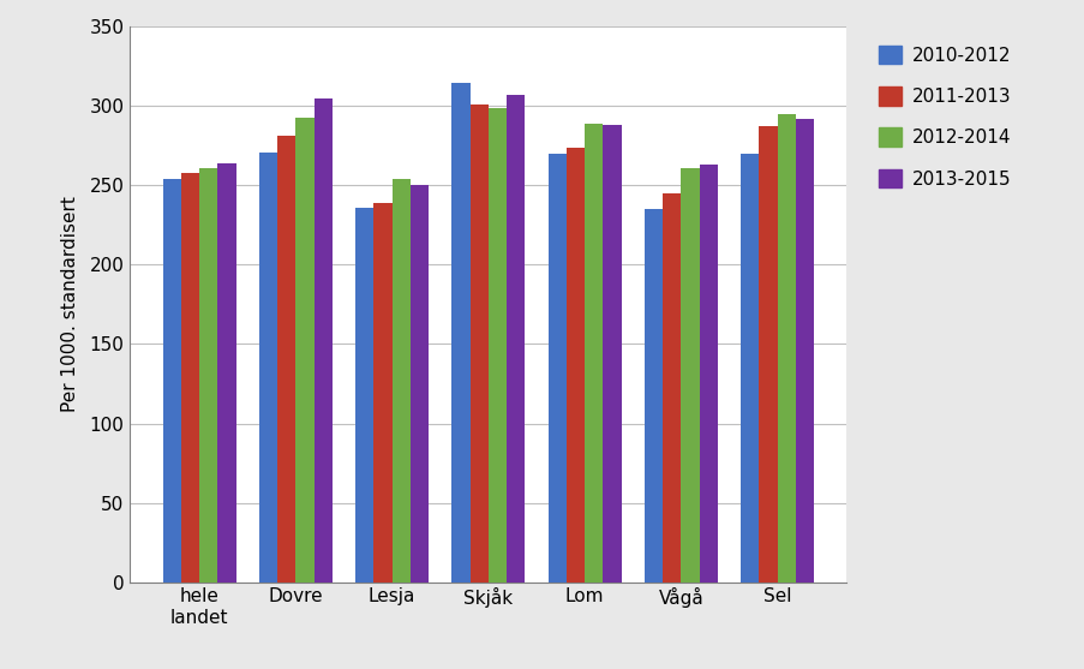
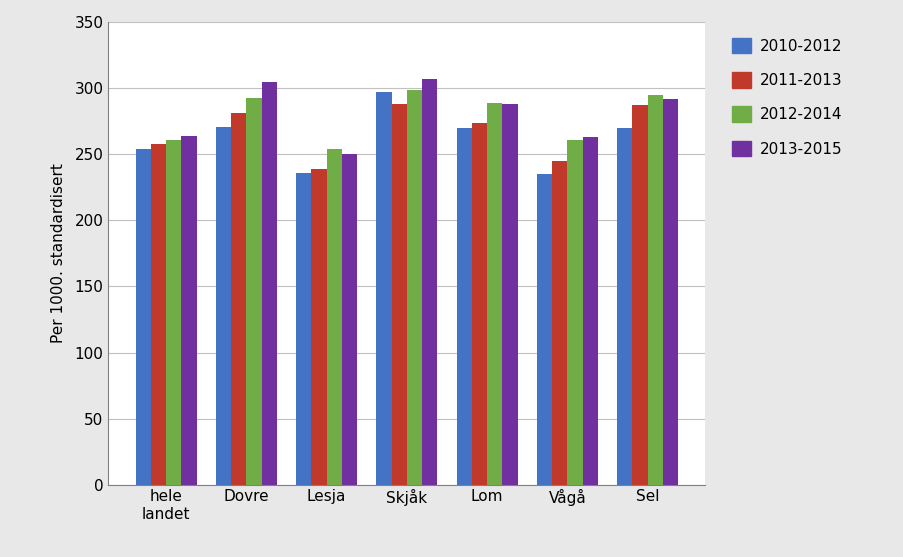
2010-2012/Skjåk: 315 -> 297
2011-2013/Skjåk: 301 -> 288
